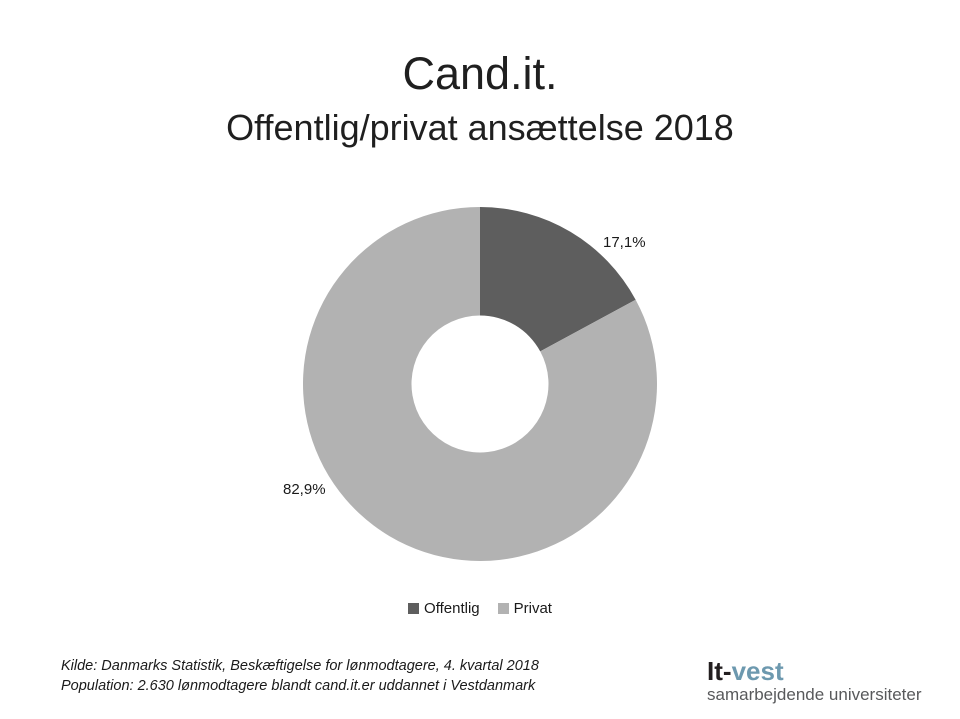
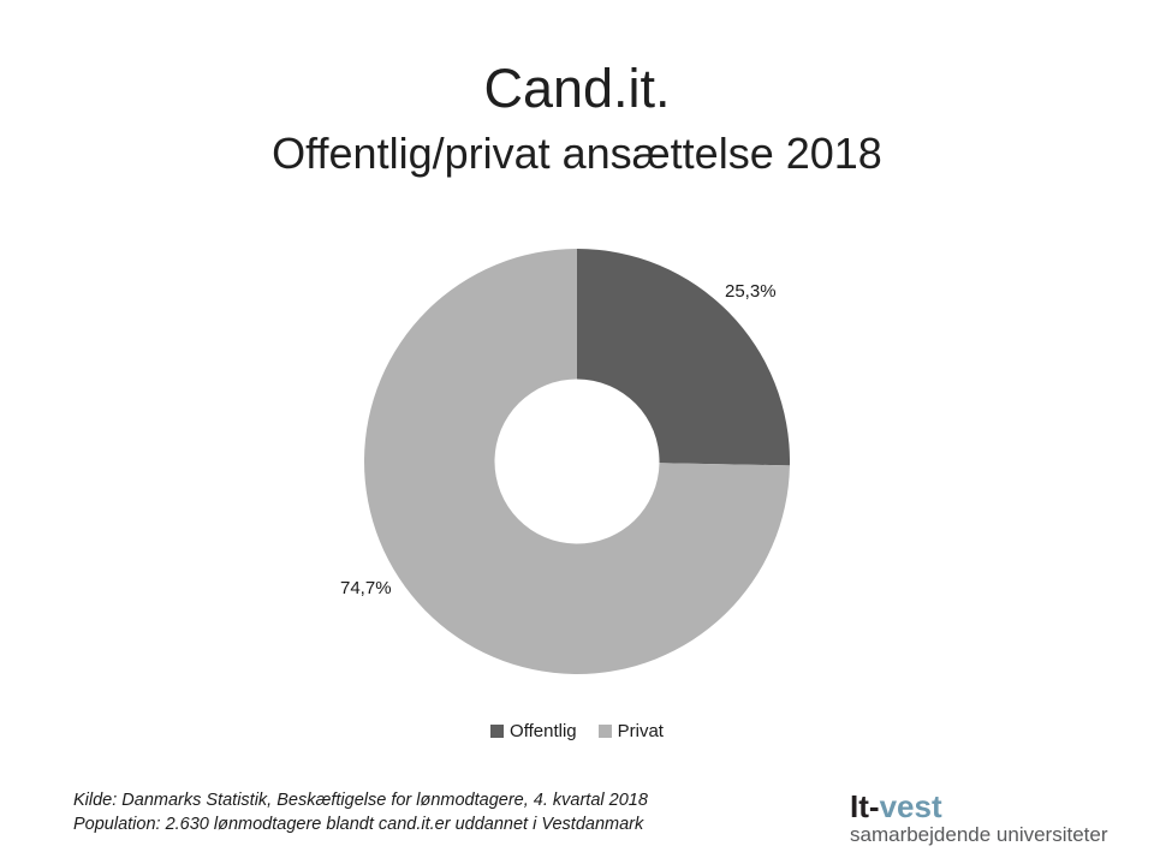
Offentlig: 17,1% -> 25,3%
Privat: 82,9% -> 74,7%
